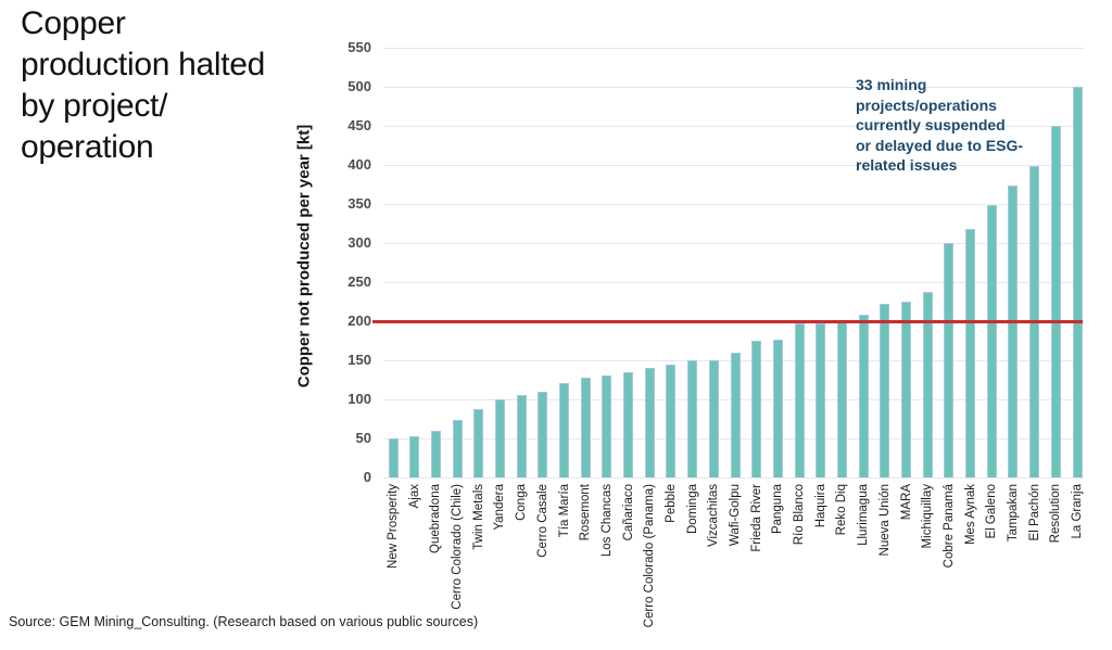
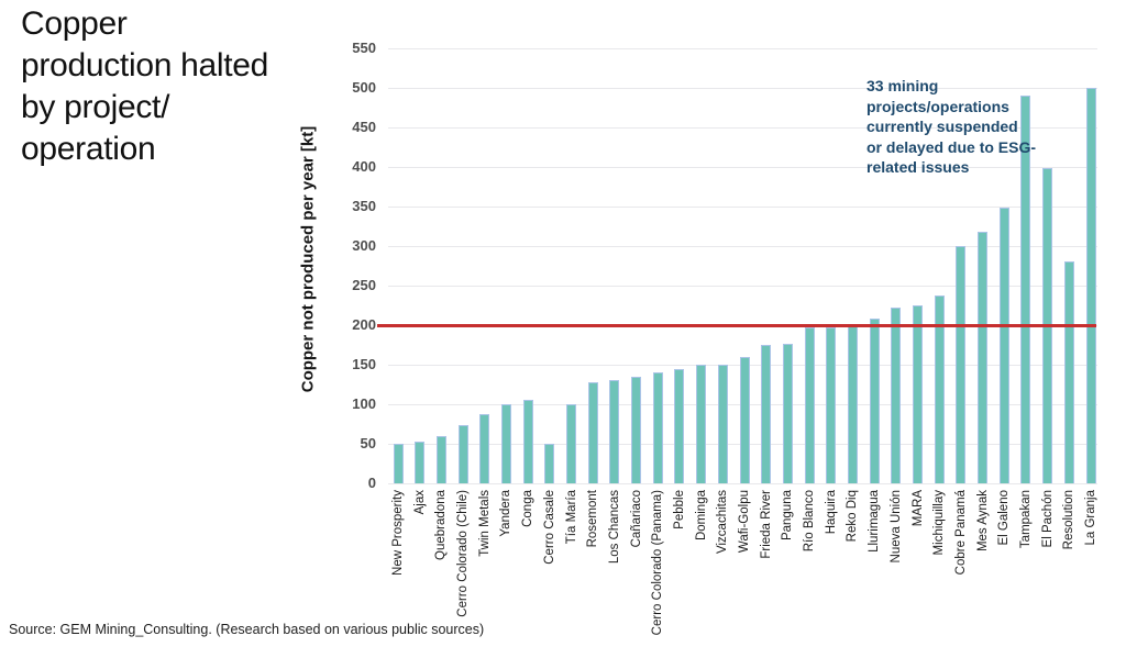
Cerro Casale: 110 -> 50
Tía María: 120 -> 100
Tampakan: 370 -> 490
Resolution: 450 -> 280
